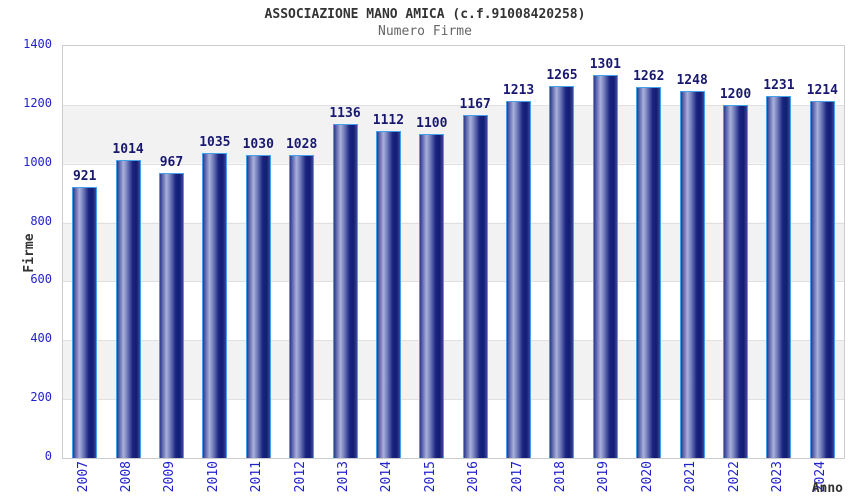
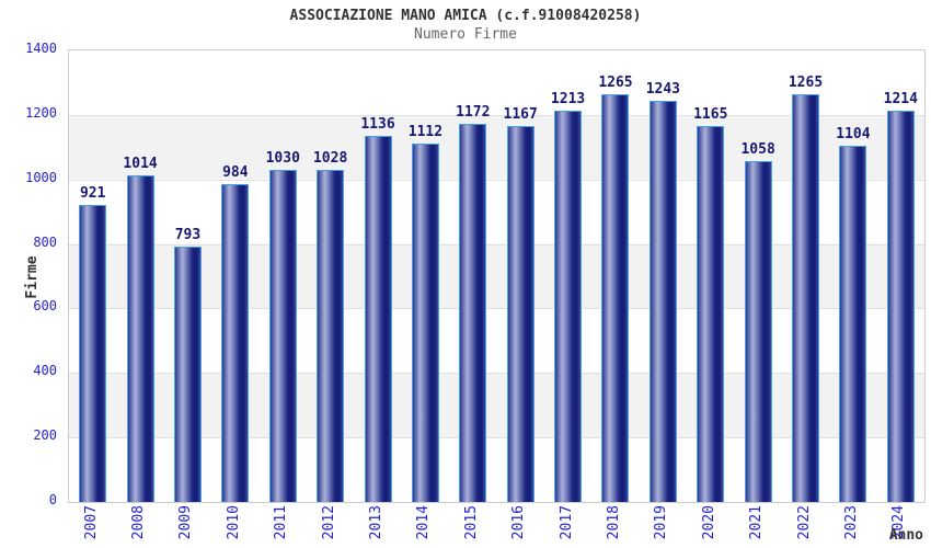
2009: 967 -> 793
2010: 1035 -> 984
2015: 1100 -> 1172
2019: 1301 -> 1243
2020: 1262 -> 1165
2021: 1248 -> 1058
2022: 1200 -> 1265
2023: 1231 -> 1104
